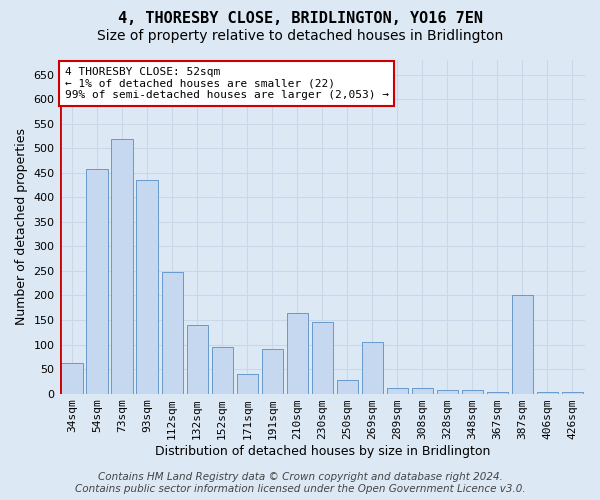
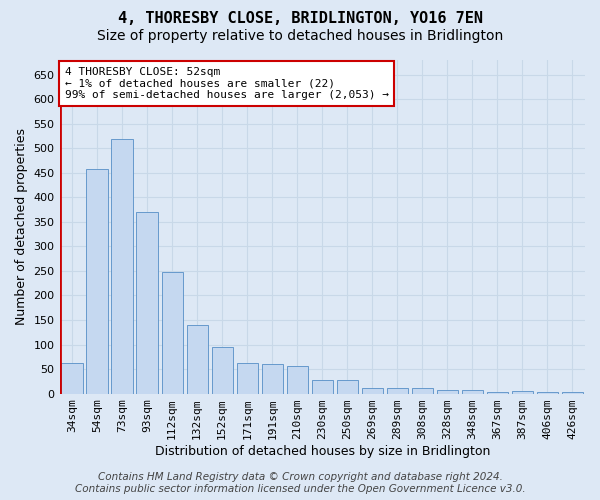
93sqm: 435 -> 370
171sqm: 40 -> 63
191sqm: 90 -> 60
210sqm: 165 -> 56
230sqm: 145 -> 27
269sqm: 105 -> 11
387sqm: 200 -> 6
